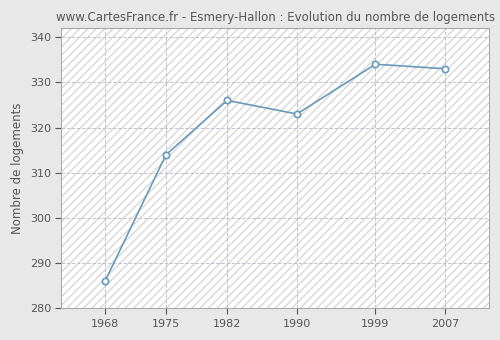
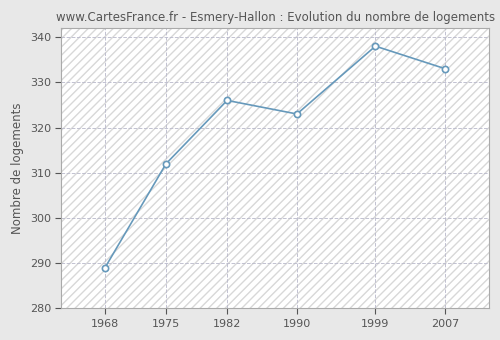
1968: 286 -> 289
1975: 314 -> 312
1999: 334 -> 338
